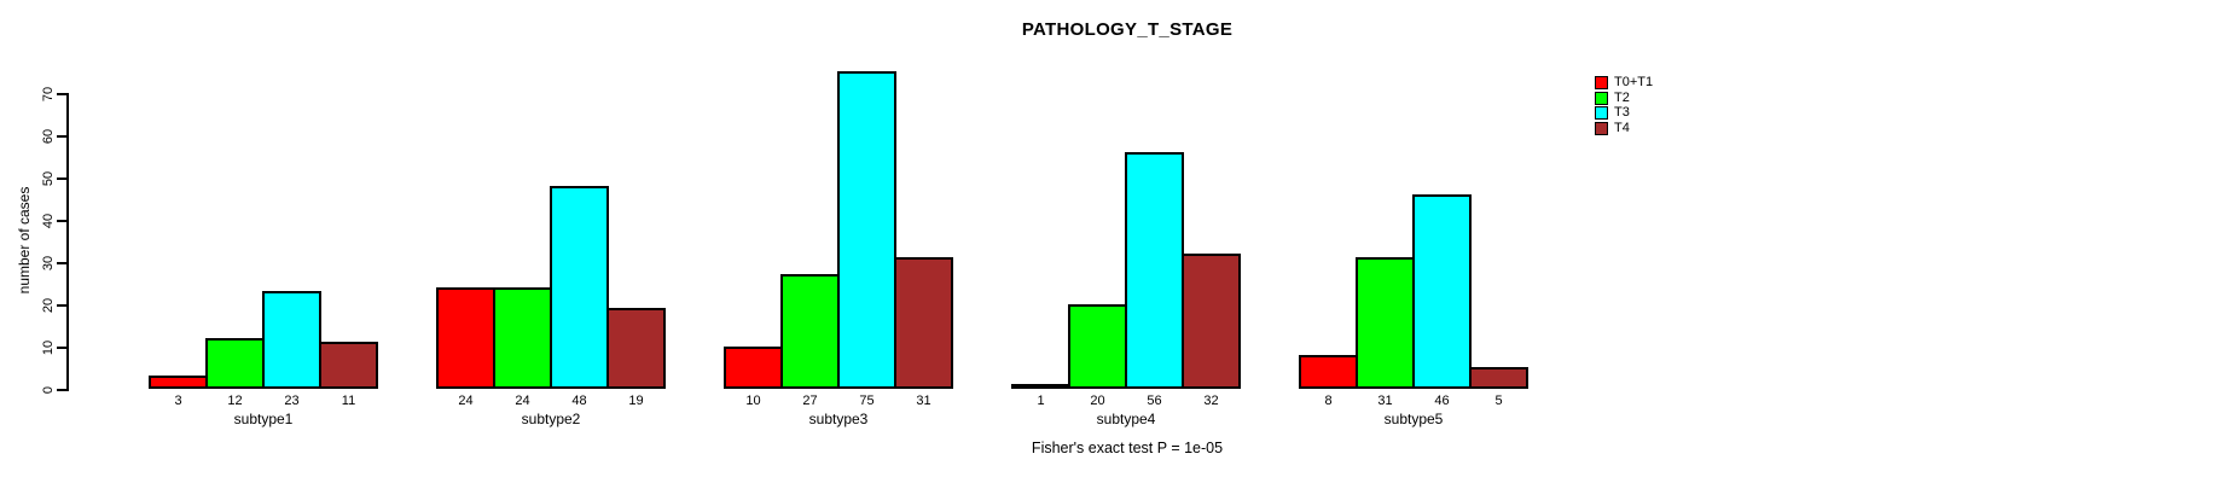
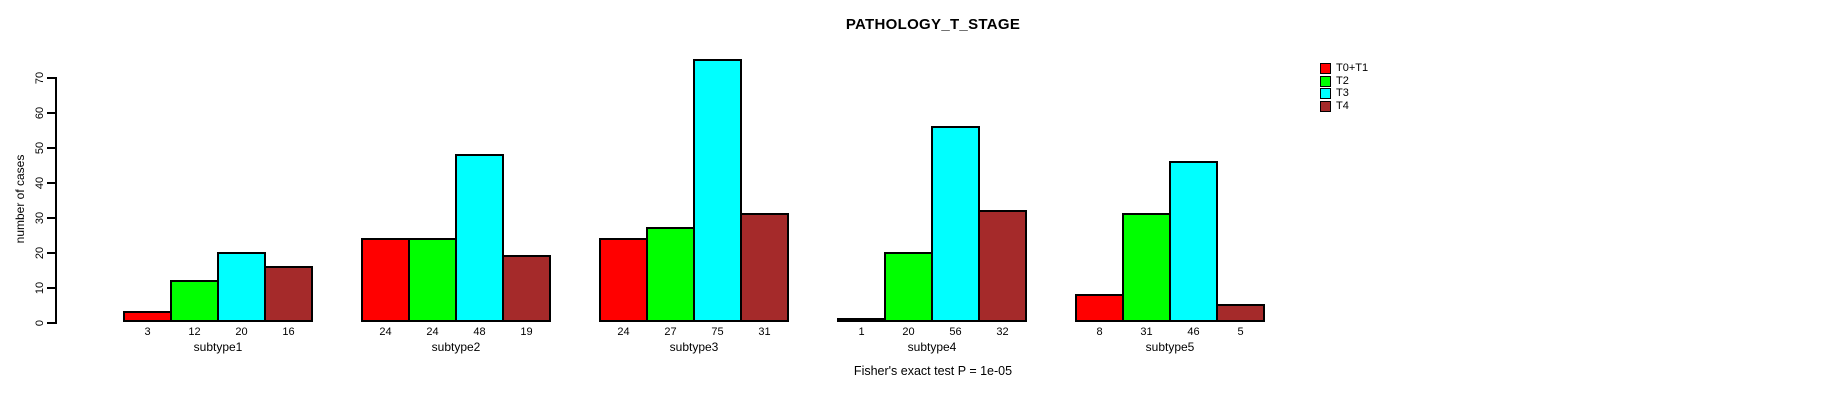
T3/subtype1: 23 -> 20
T4/subtype1: 11 -> 16
T0+T1/subtype3: 10 -> 24
